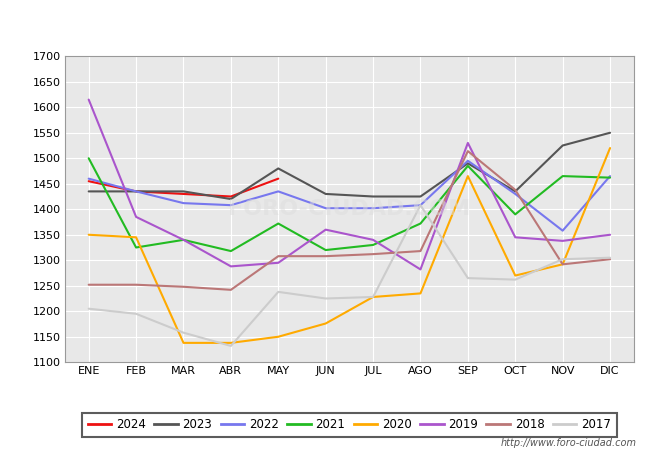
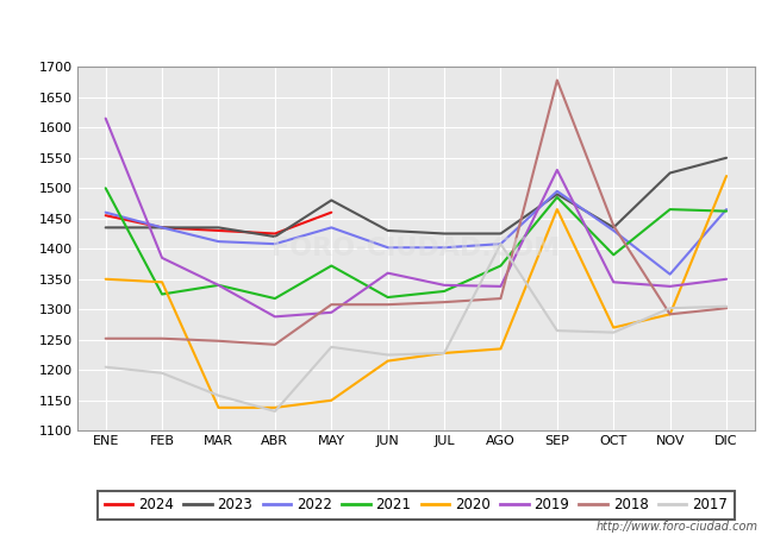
2020/JUN: 1176 -> 1215
2019/AGO: 1282 -> 1338
2018/SEP: 1514 -> 1678
